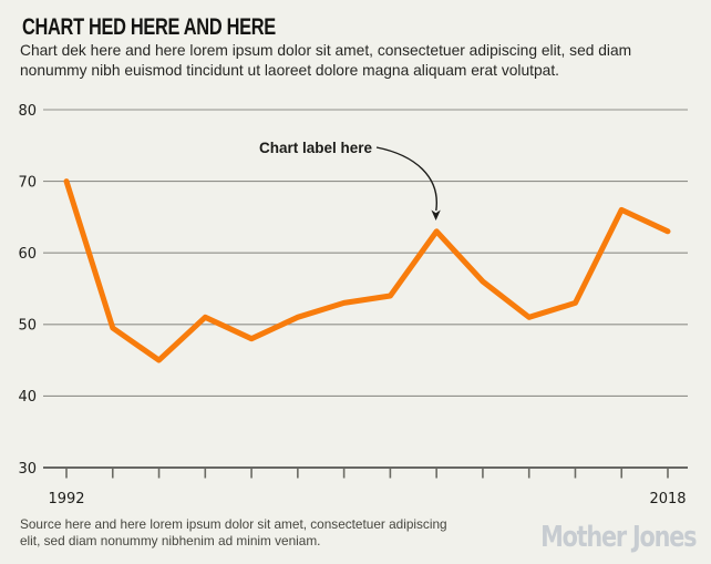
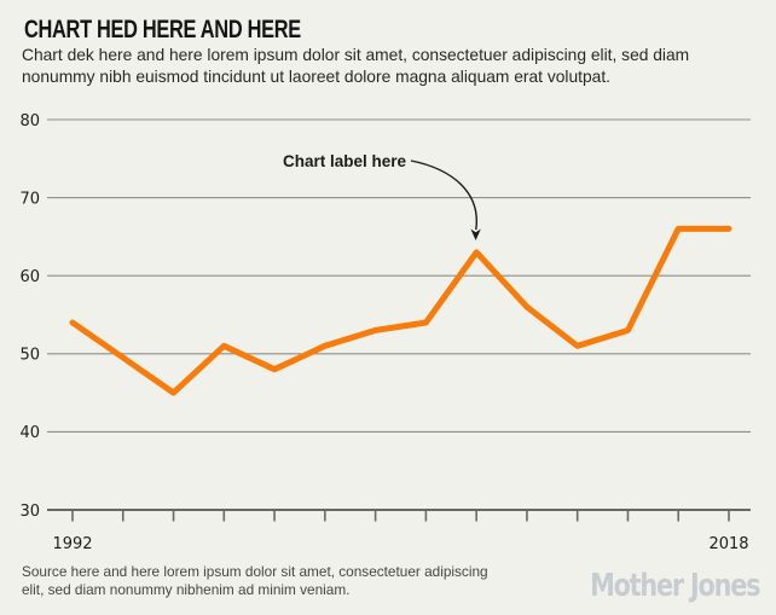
1992: 70 -> 54
2018: 63 -> 66
